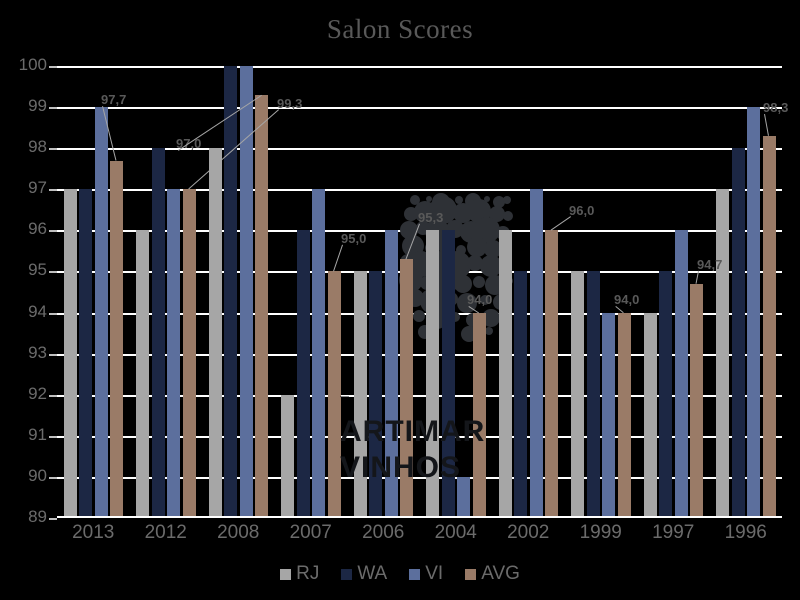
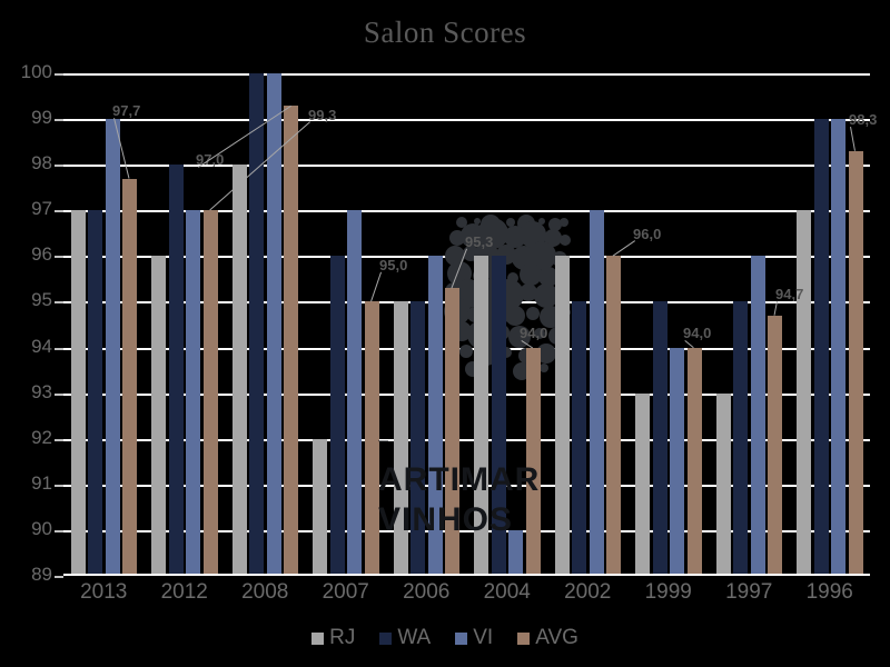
RJ/1999: 95 -> 93
RJ/1997: 94 -> 93
WA/1996: 98 -> 99
